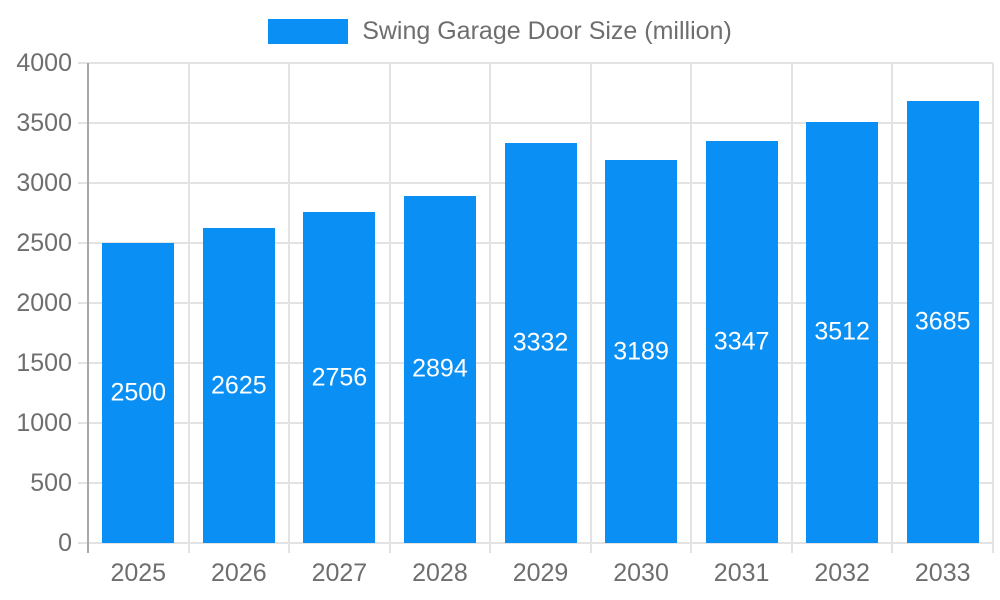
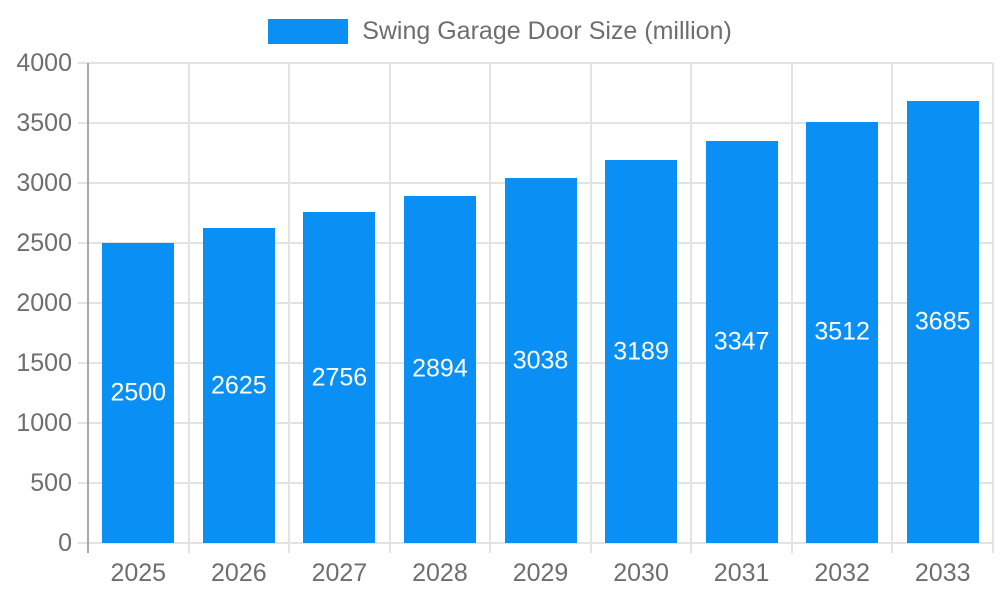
2029: 3332 -> 3038
